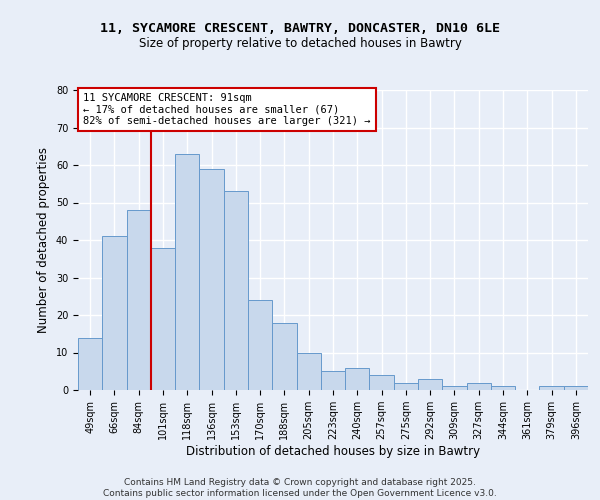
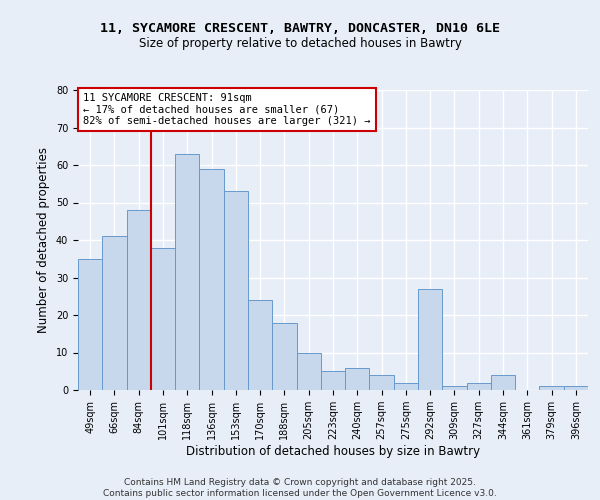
49sqm: 14 -> 35
292sqm: 3 -> 27
344sqm: 1 -> 4
